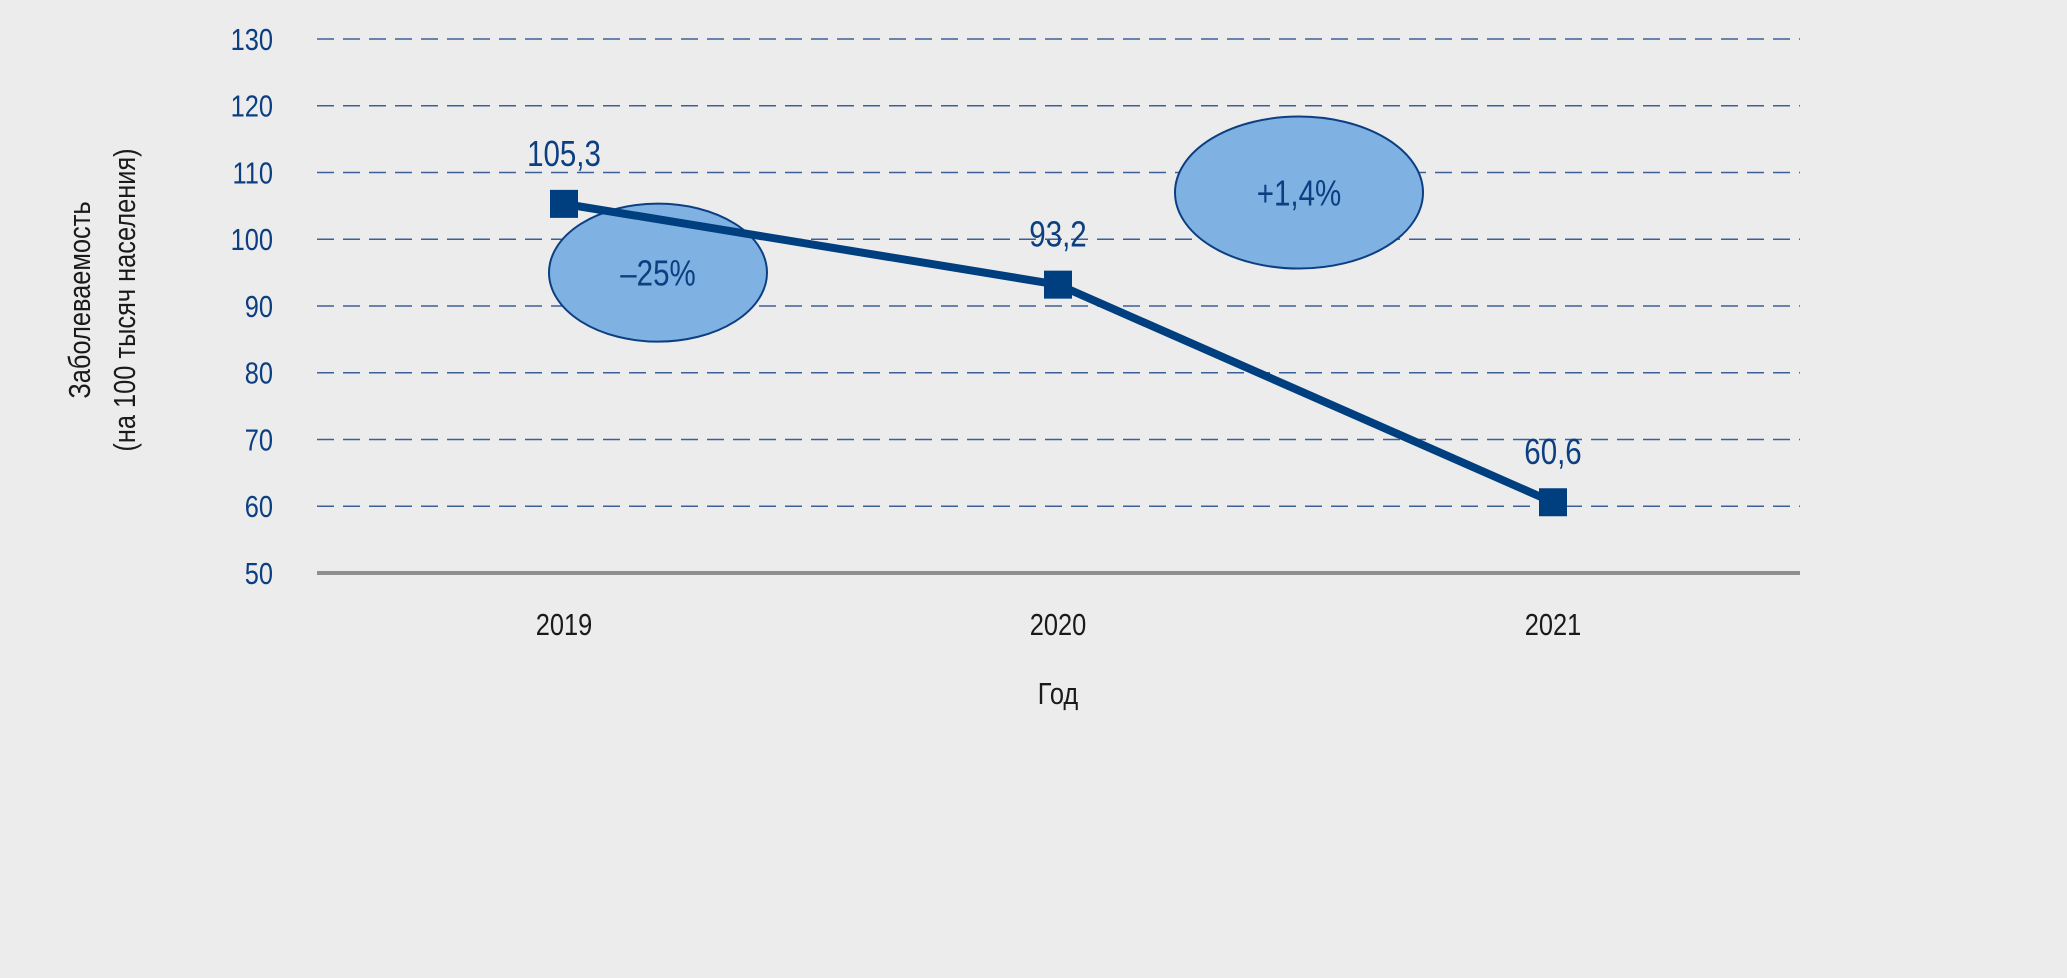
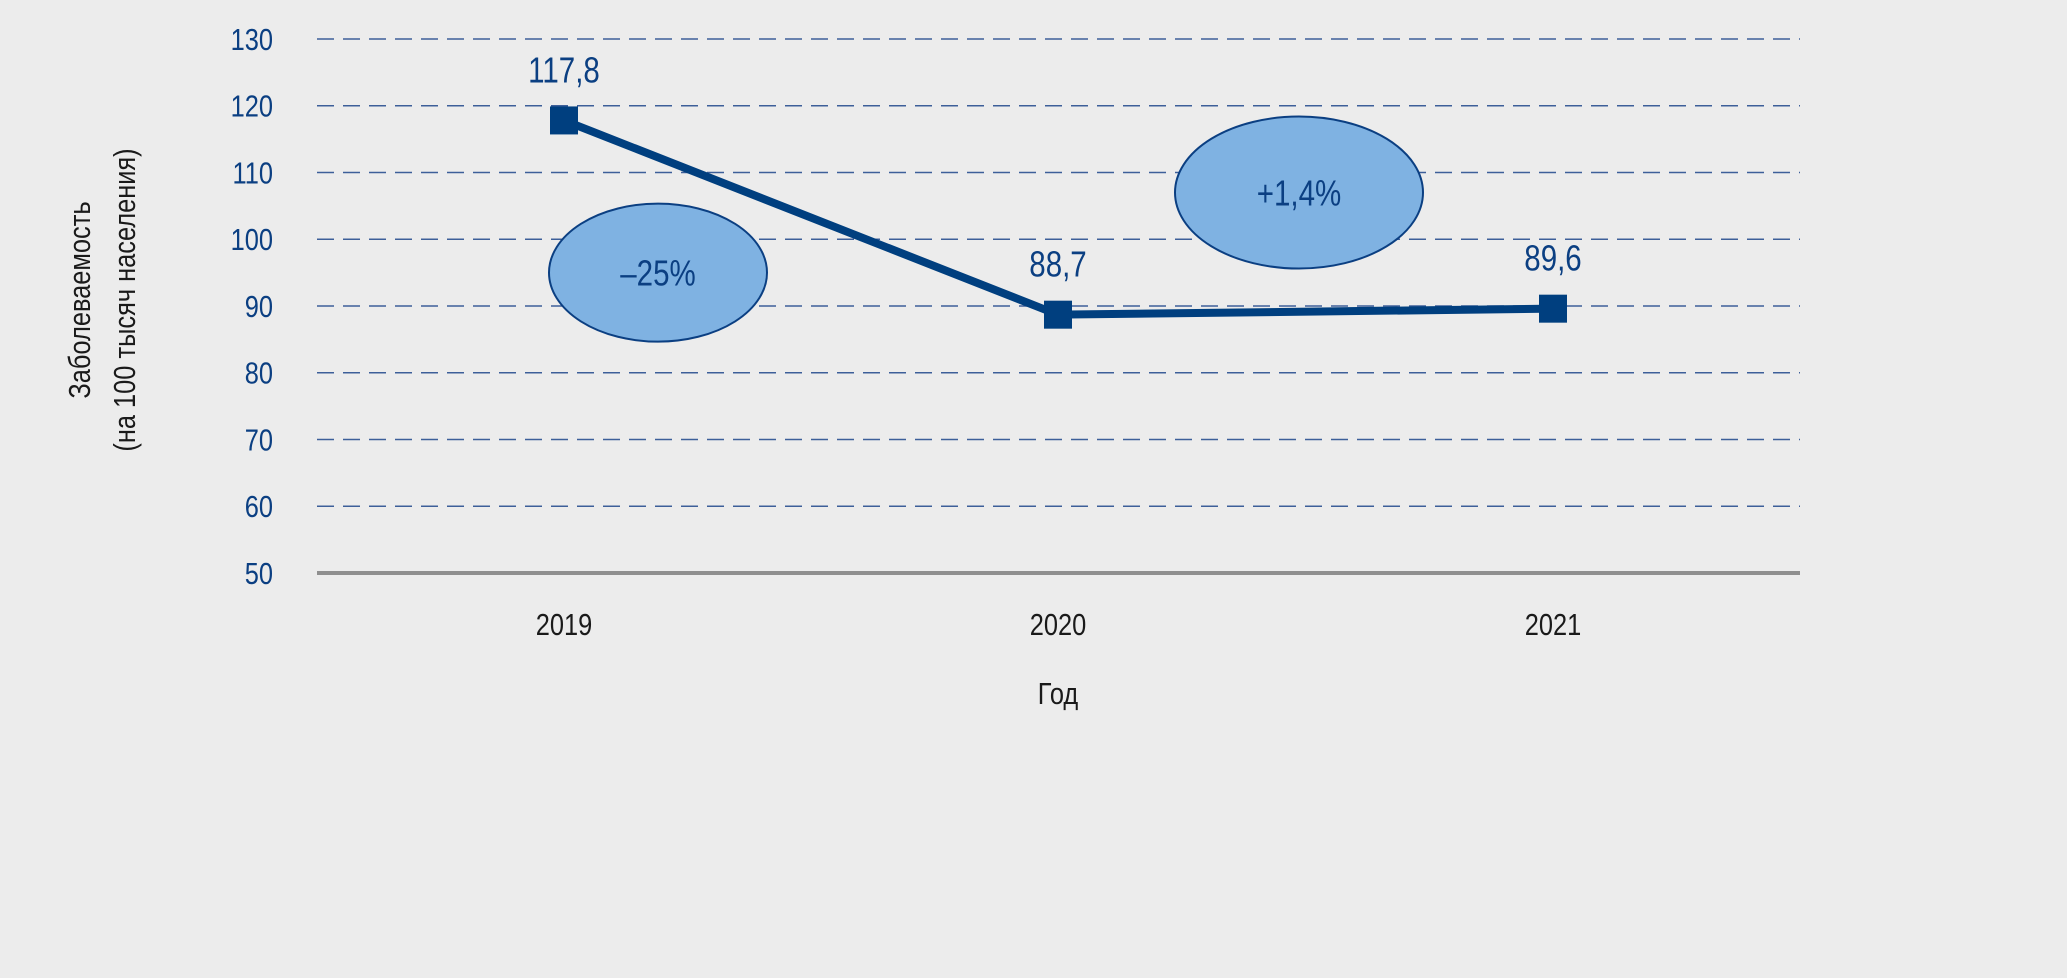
2019: 105,3 -> 117,8
2020: 93,2 -> 88,7
2021: 60,6 -> 89,6
